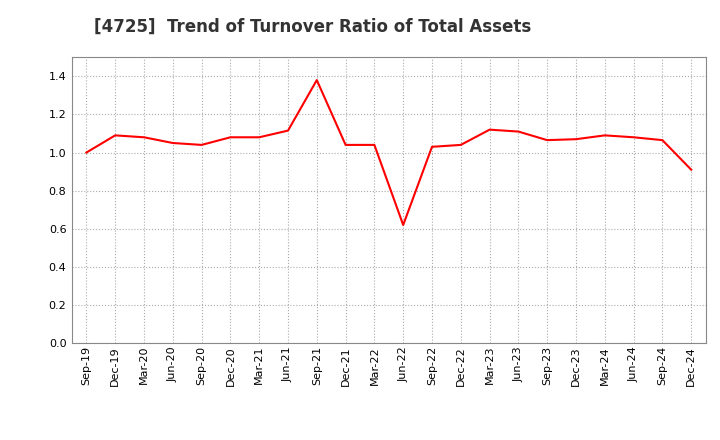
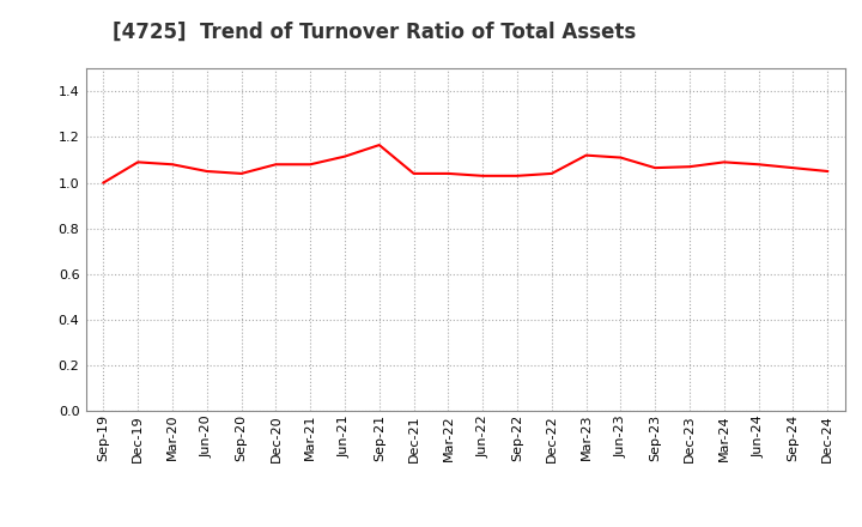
Sep-21: 1.38 -> 1.17
Jun-22: 0.62 -> 1.03
Dec-24: 0.91 -> 1.05
